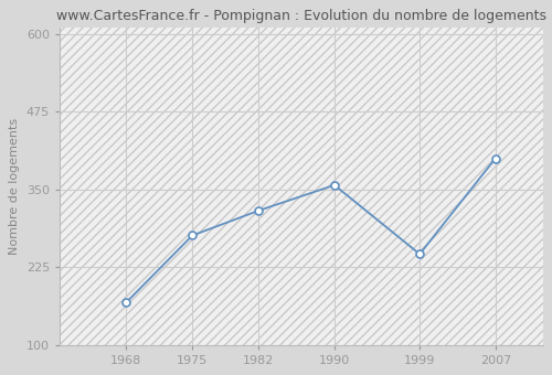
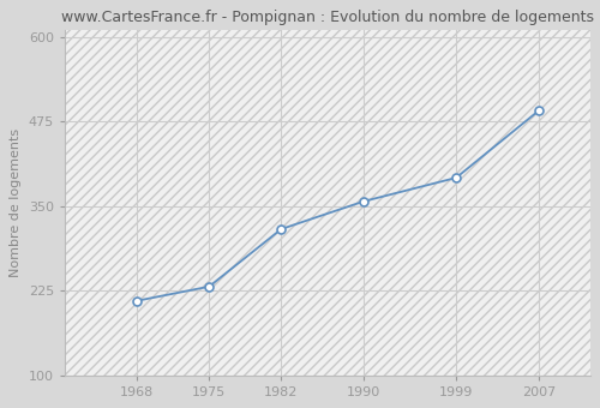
1968: 168 -> 210
1975: 276 -> 231
1999: 246 -> 392
2007: 400 -> 491
